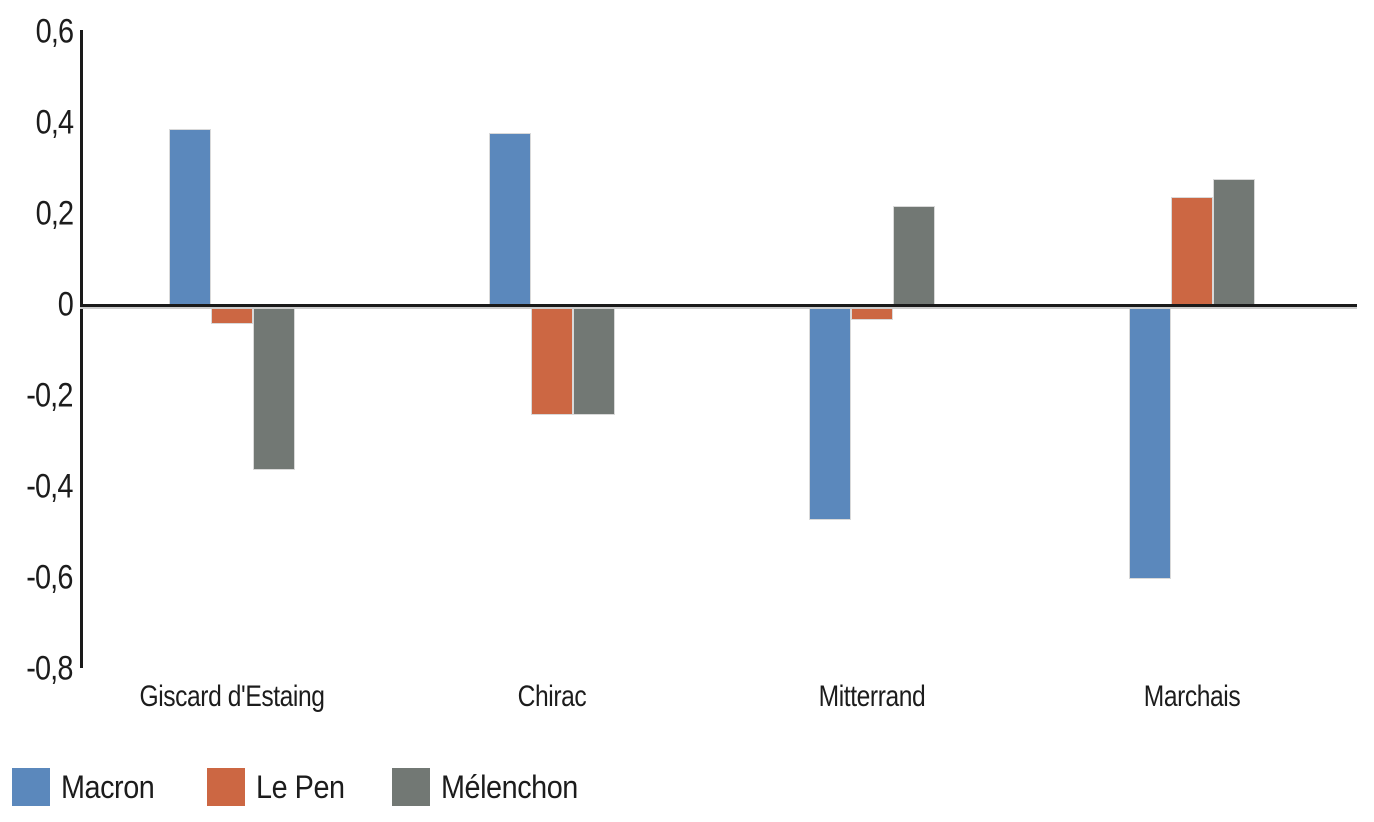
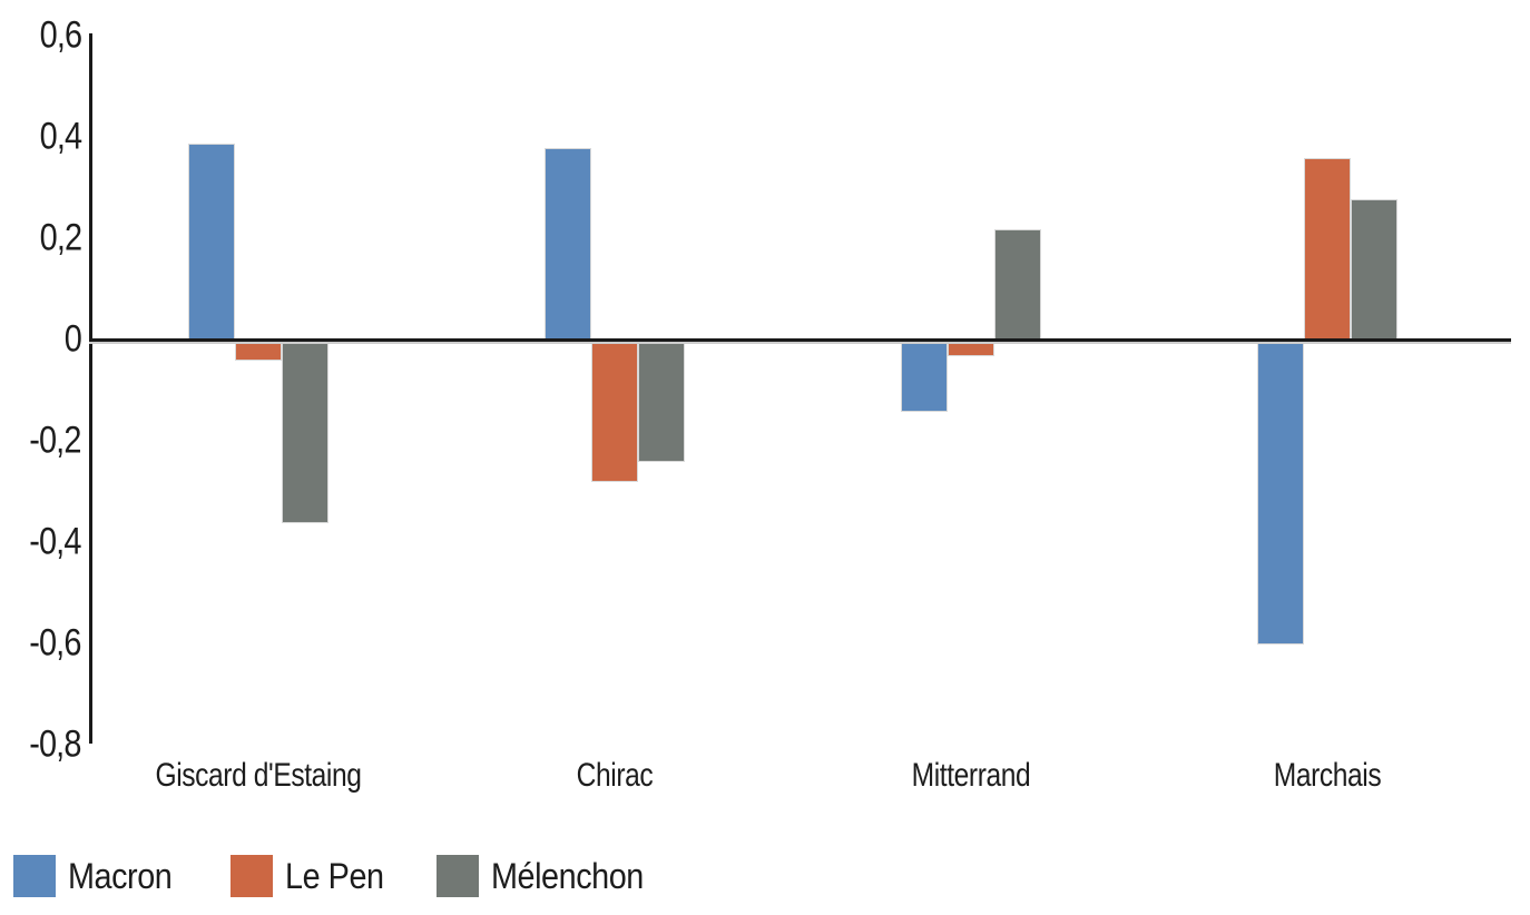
Le Pen/Chirac: -0,24 -> -0,28
Macron/Mitterrand: -0,47 -> -0,14
Le Pen/Marchais: 0,24 -> 0,36
